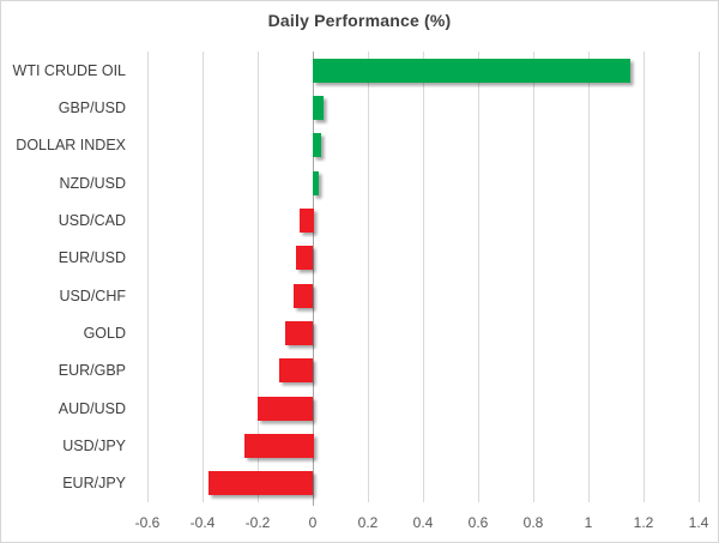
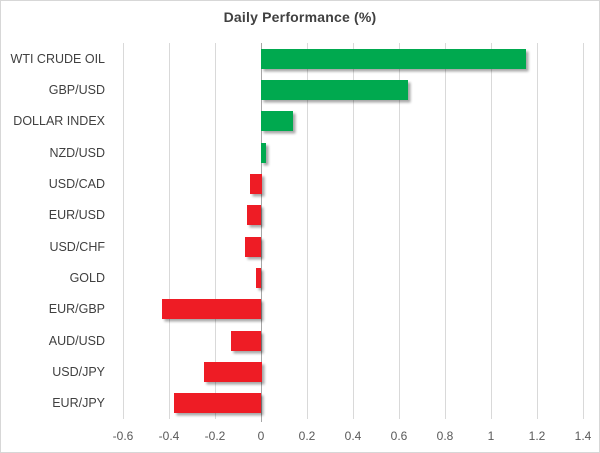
GBP/USD: 0.04 -> 0.64
DOLLAR INDEX: 0.03 -> 0.14
GOLD: -0.10 -> -0.02
EUR/GBP: -0.12 -> -0.43
AUD/USD: -0.20 -> -0.13
